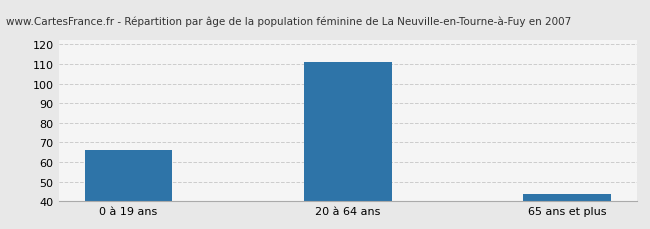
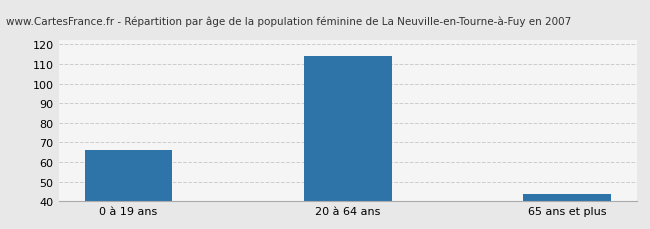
20 à 64 ans: 111 -> 114
